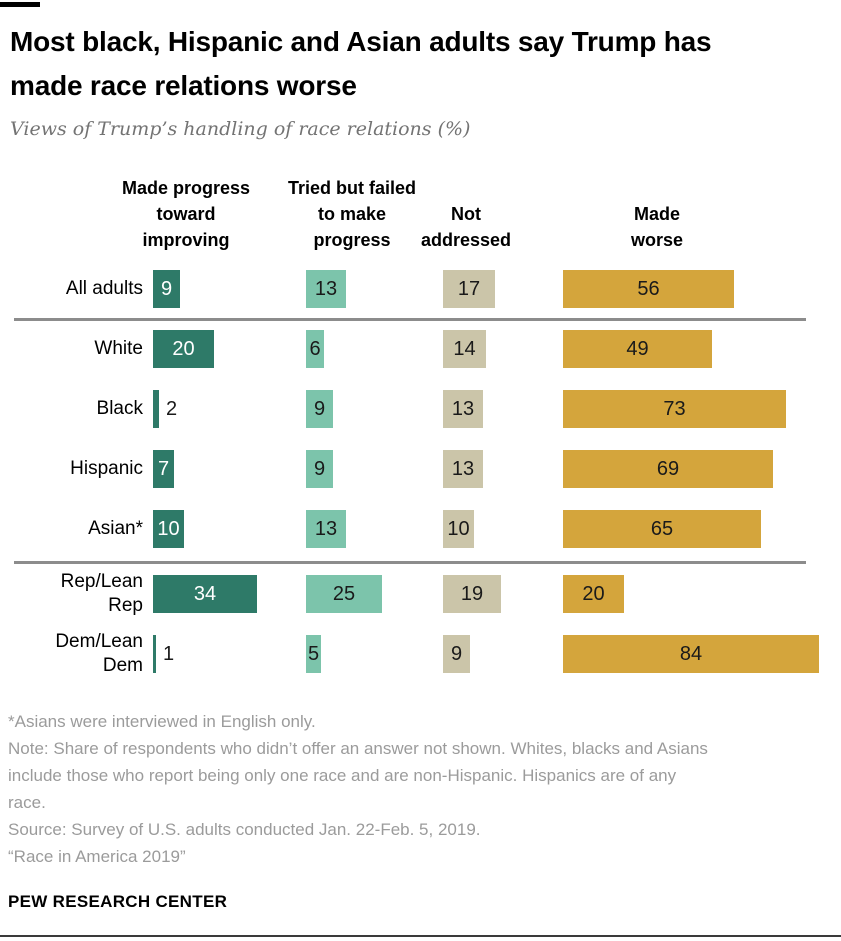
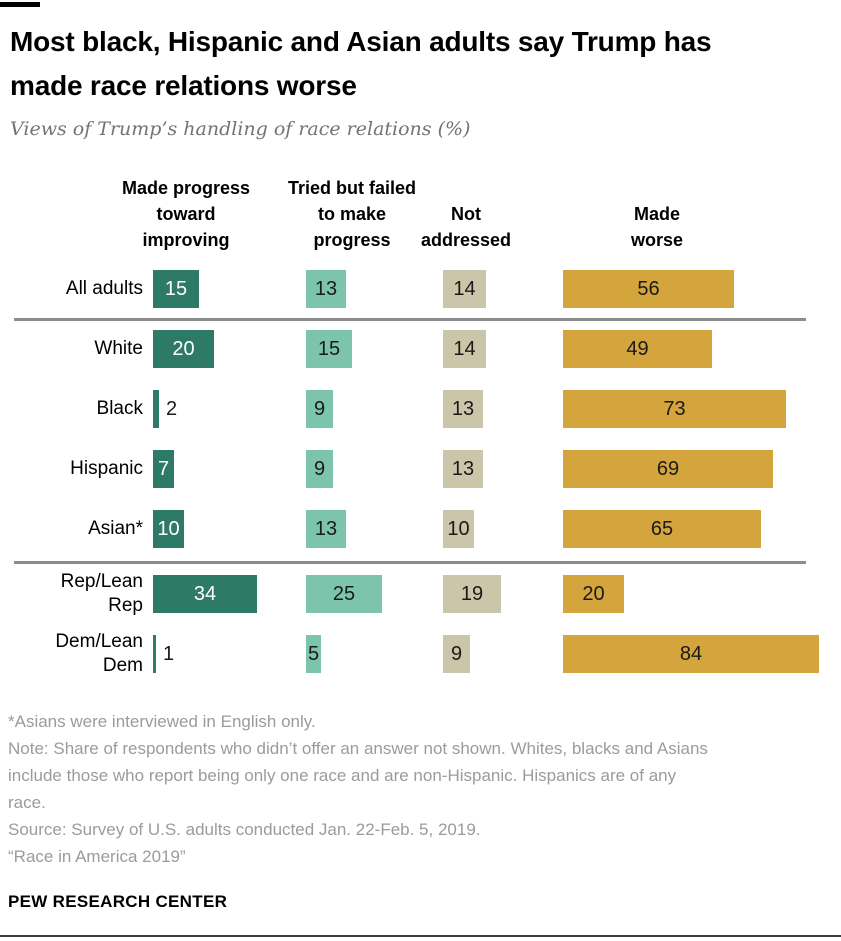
Made progress toward improving/All adults: 9 -> 15
Not addressed/All adults: 17 -> 14
Tried but failed to make progress/White: 6 -> 15
